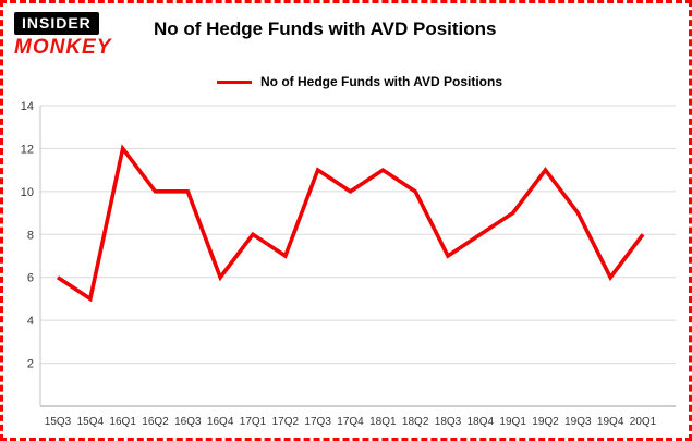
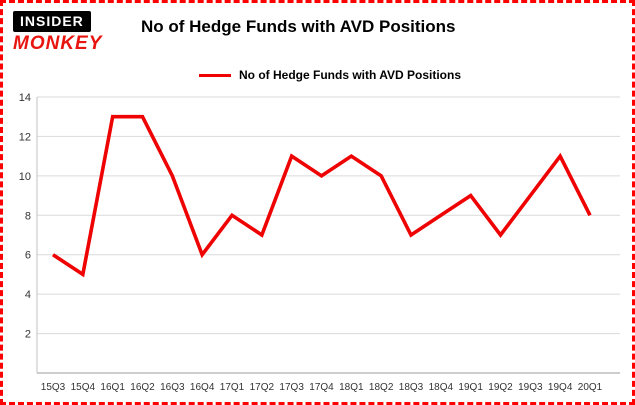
16Q1: 12 -> 13
16Q2: 10 -> 13
19Q2: 11 -> 7
19Q4: 6 -> 11
